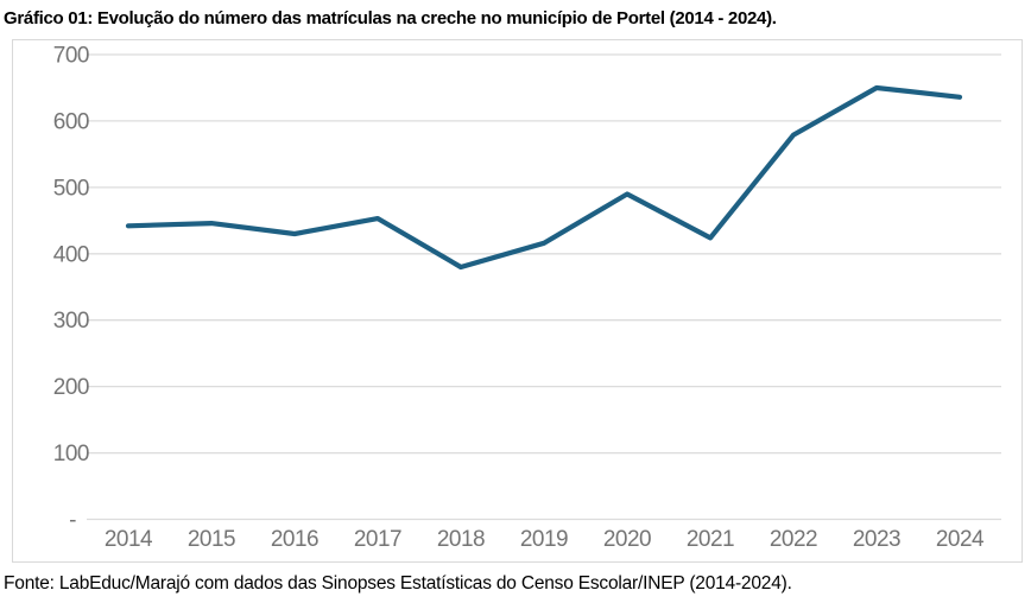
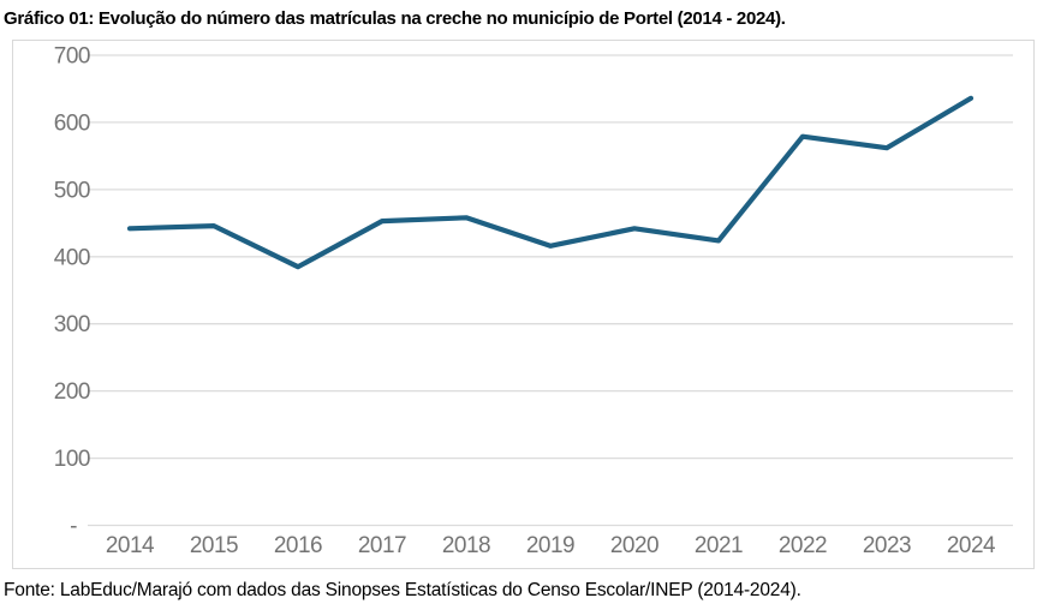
2016: 430 -> 380
2018: 380 -> 460
2020: 490 -> 440
2023: 650 -> 560
